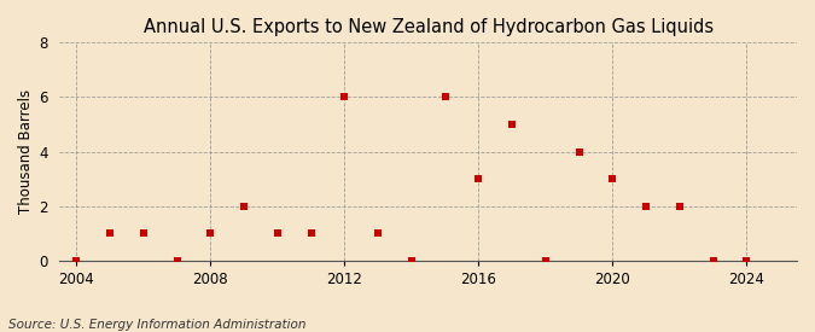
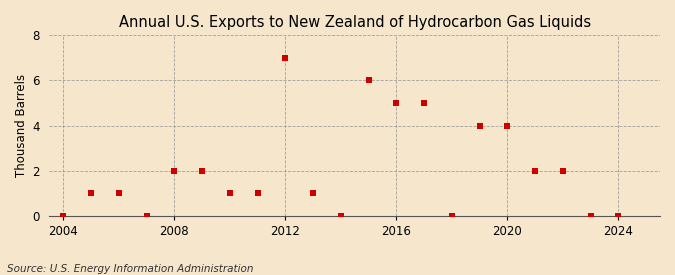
2008: 1 -> 2
2012: 6 -> 7
2016: 3 -> 5
2020: 3 -> 4
